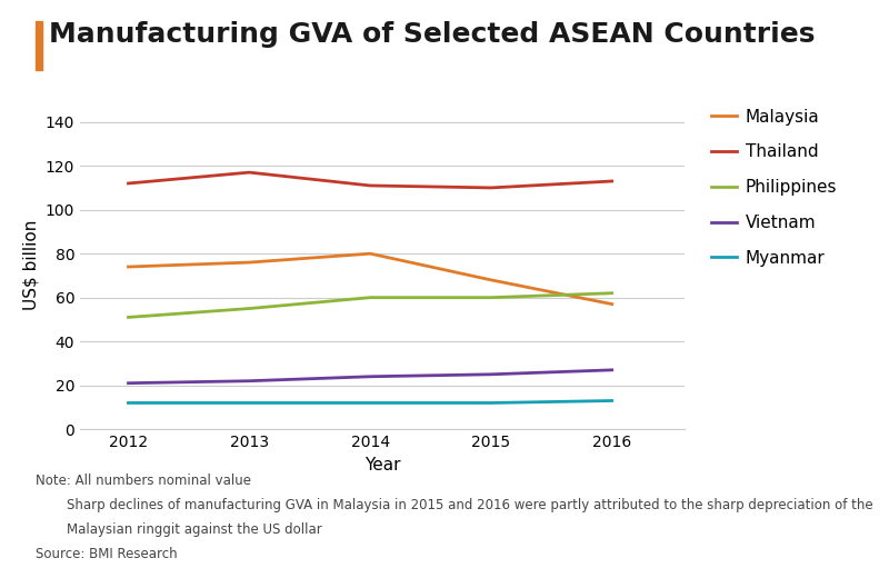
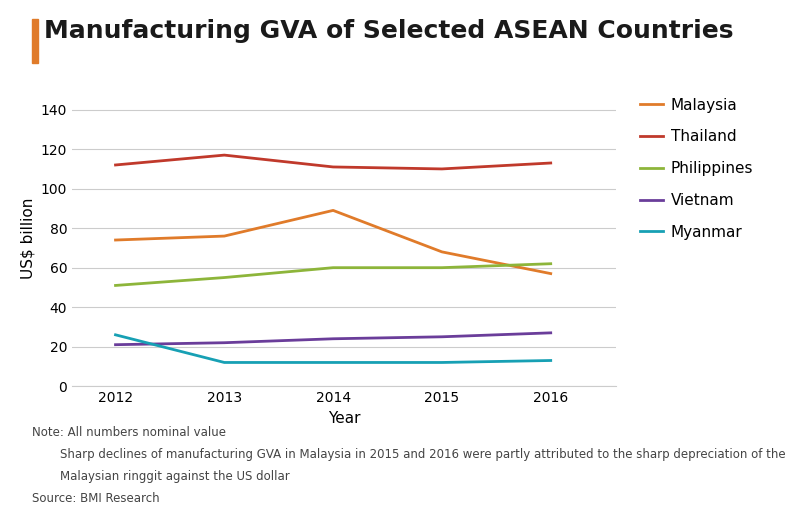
Myanmar/2012: 12 -> 26
Malaysia/2014: 80 -> 89
